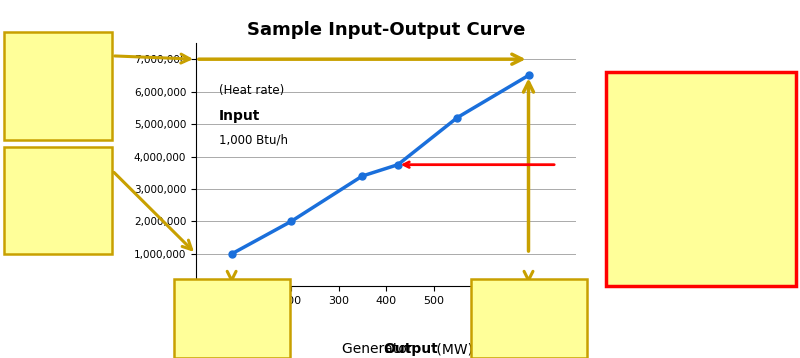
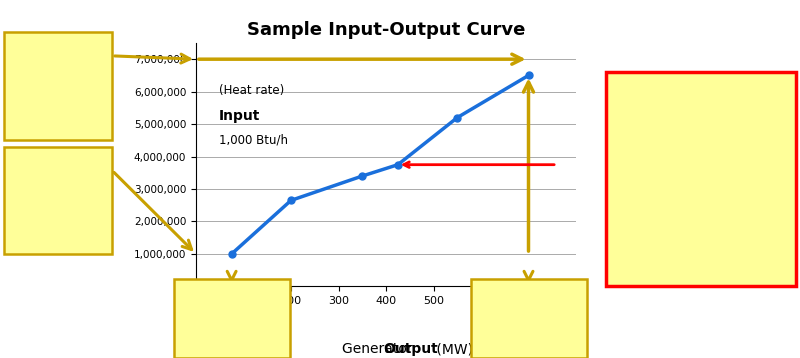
200: 2,000,000 -> 2,650,000
